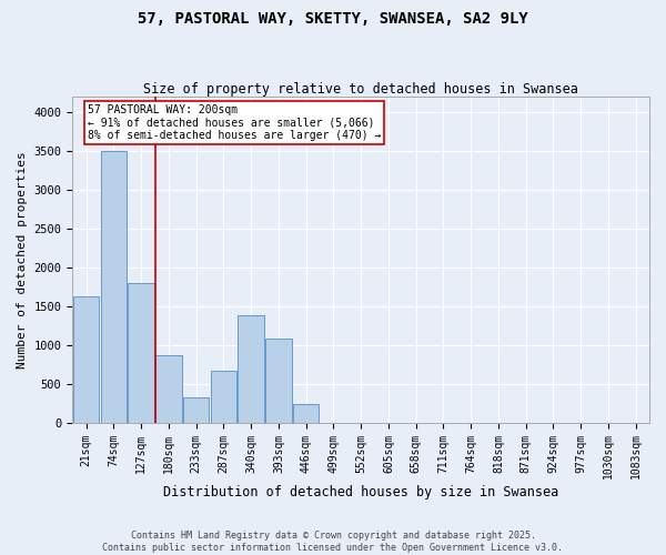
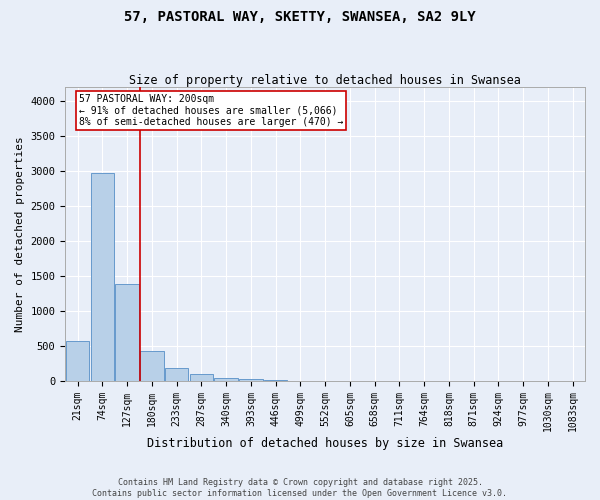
21sqm: 1620 -> 560
74sqm: 3500 -> 2970
127sqm: 1800 -> 1380
180sqm: 860 -> 420
233sqm: 320 -> 180
287sqm: 660 -> 90
340sqm: 1380 -> 40
393sqm: 1080 -> 20
446sqm: 240 -> 0
